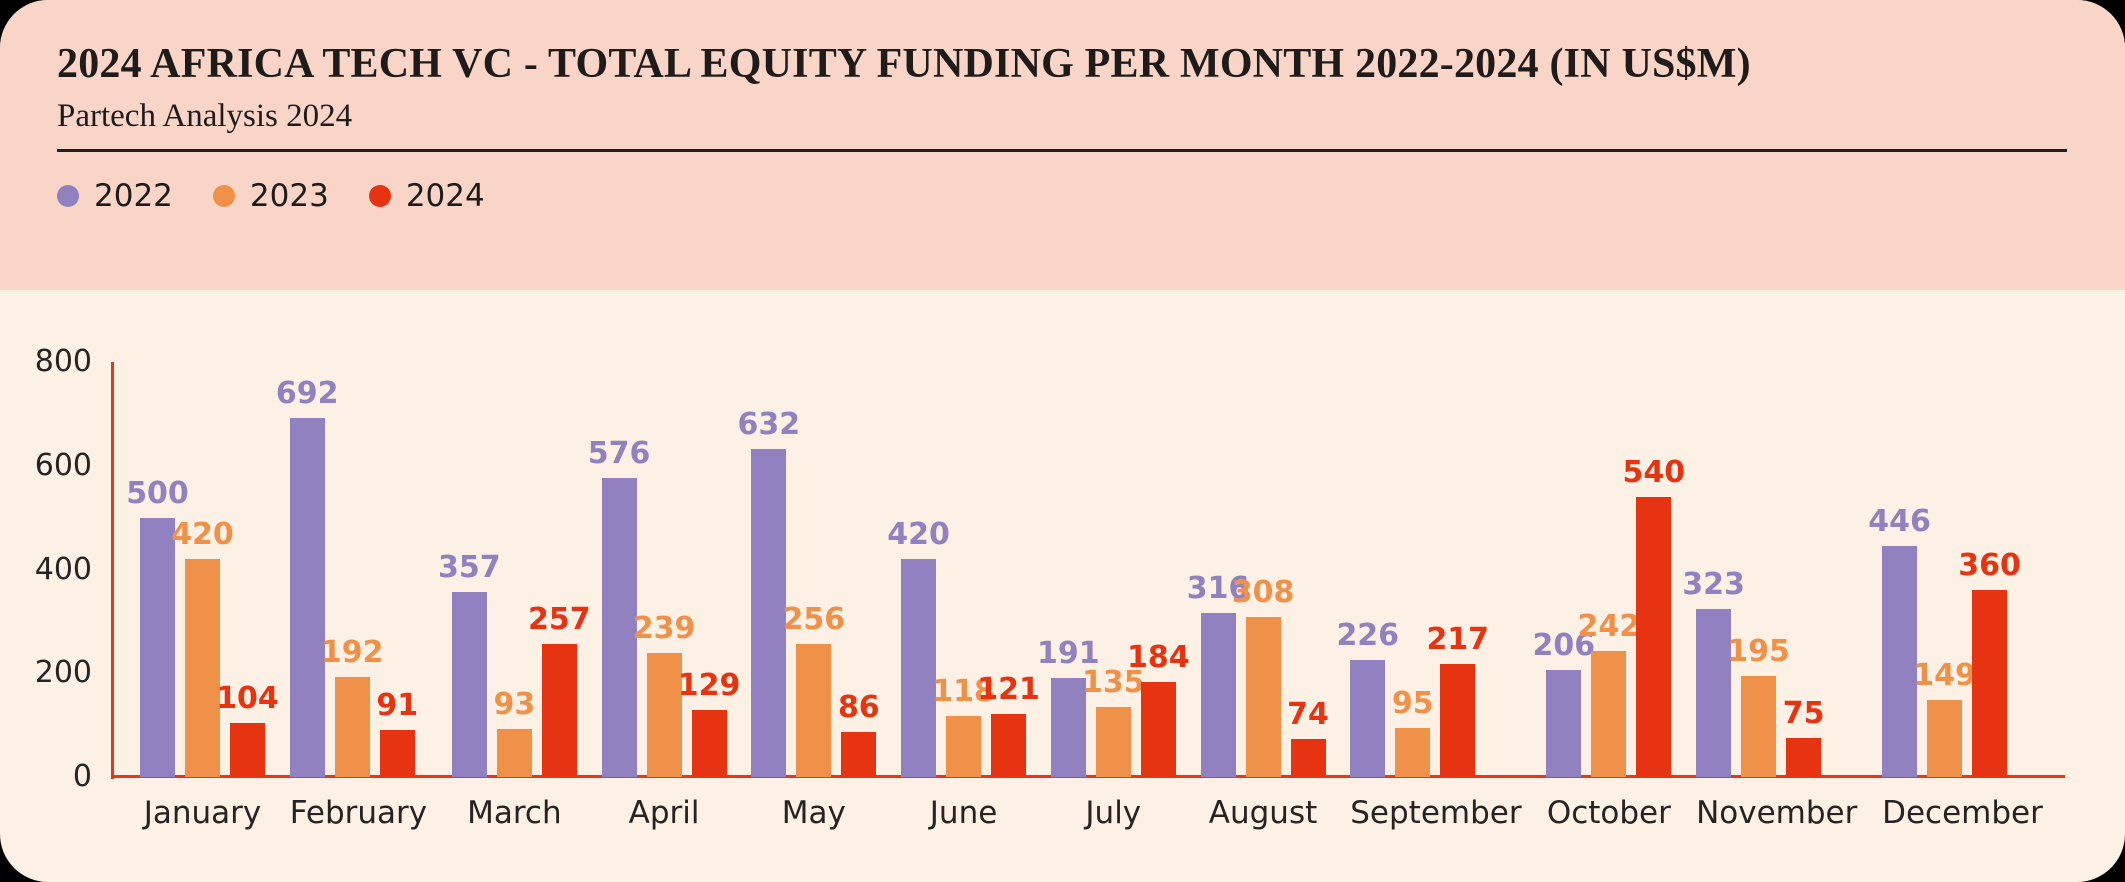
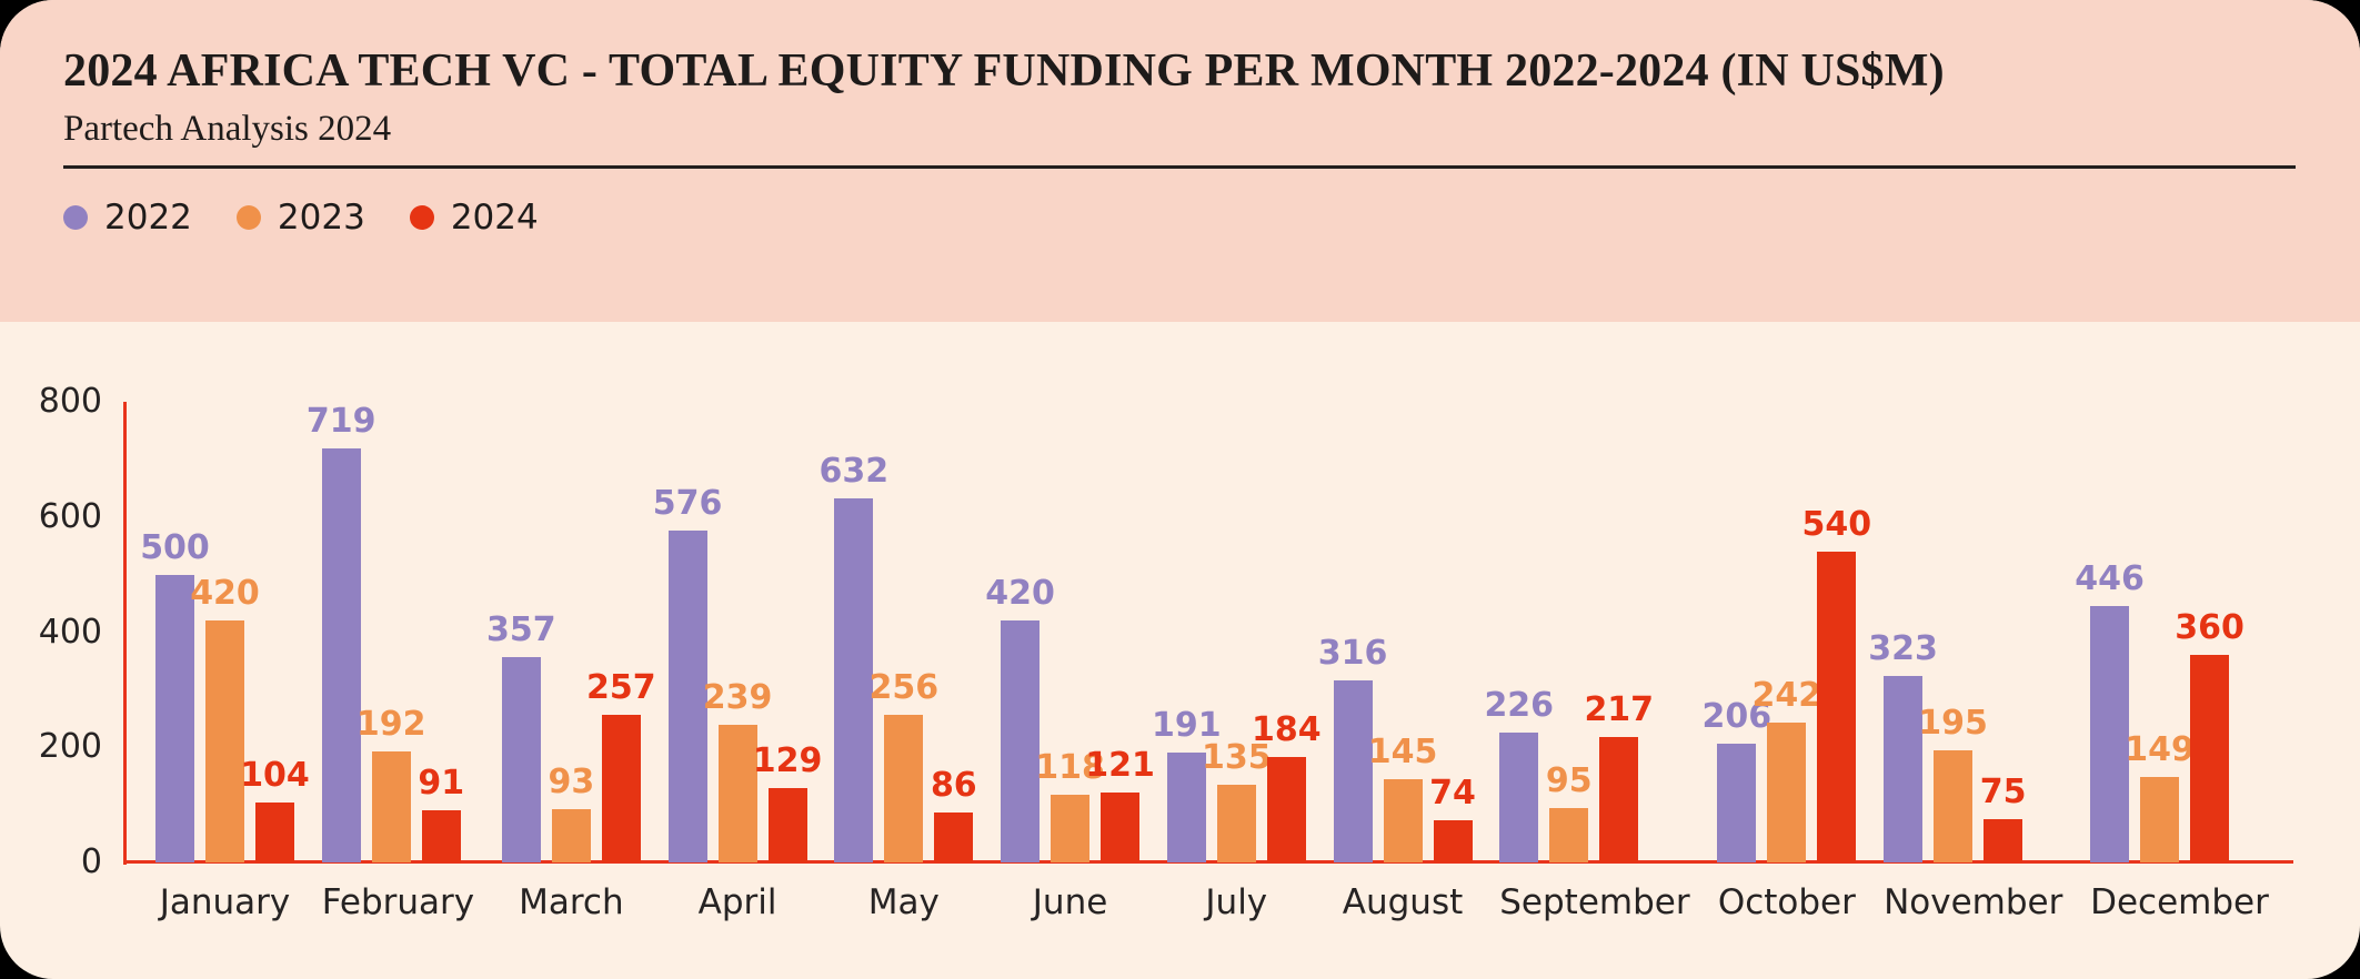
2022/February: 692 -> 719
2023/August: 308 -> 145
